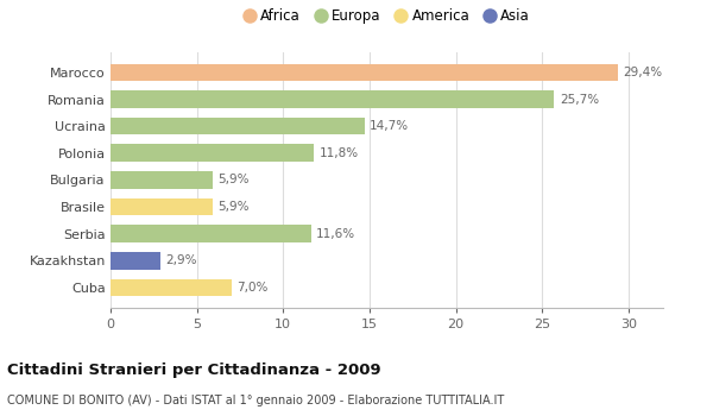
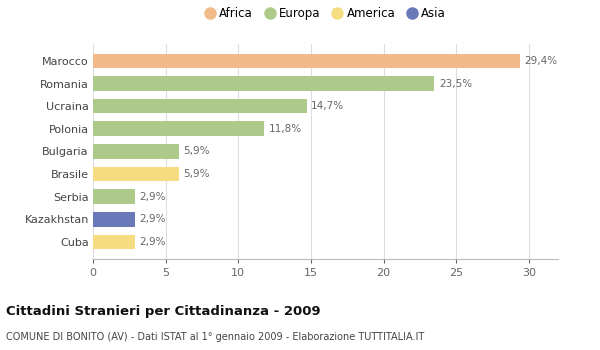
Romania: 25,7% -> 23,5%
Serbia: 11,6% -> 2,9%
Cuba: 7,0% -> 2,9%
